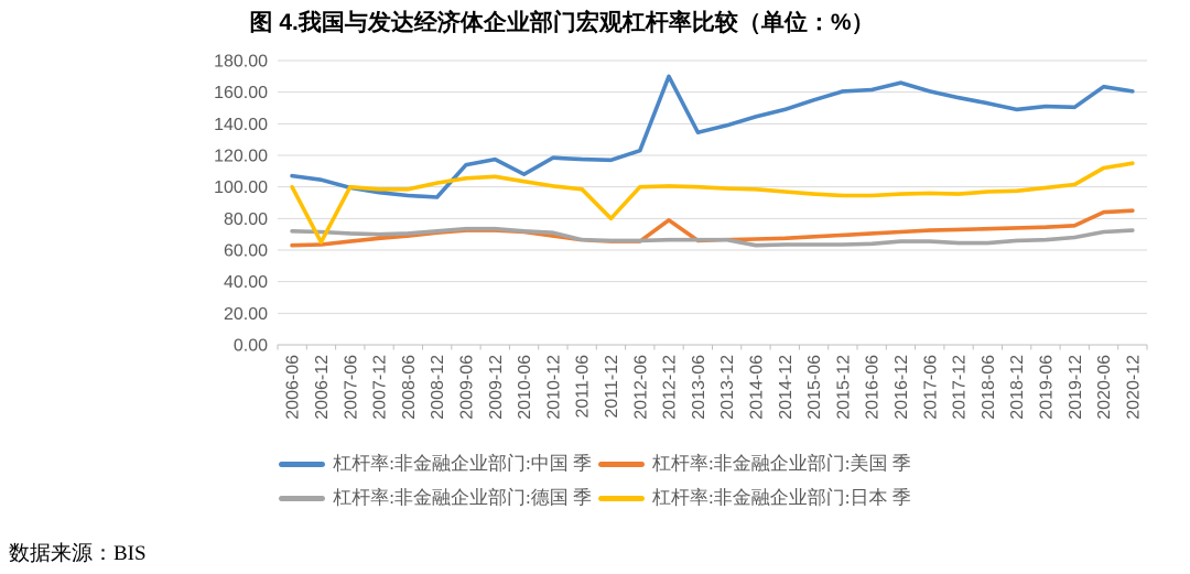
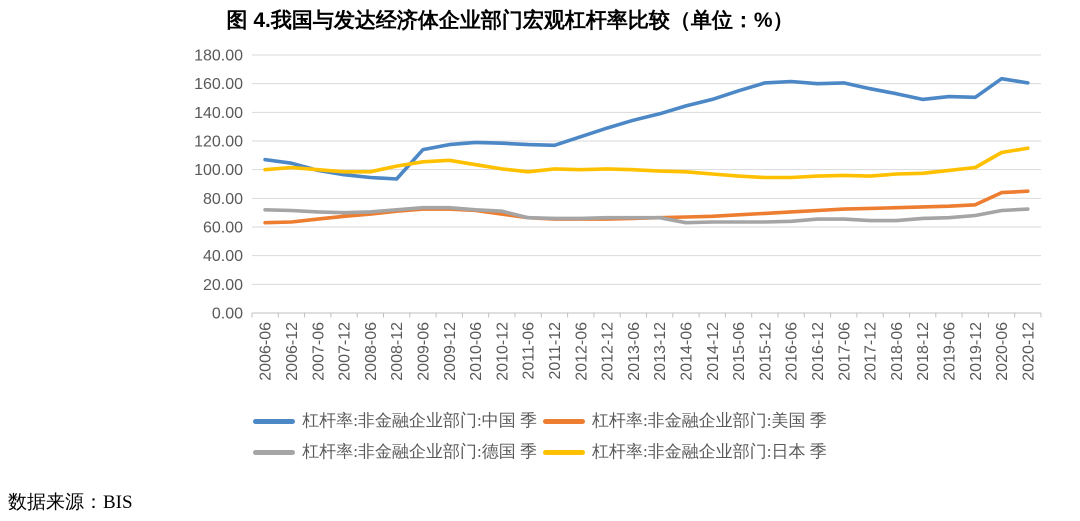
杠杆率:非金融企业部门:日本 季/2006-12: 65 -> 102
杠杆率:非金融企业部门:中国 季/2010-06: 108 -> 119
杠杆率:非金融企业部门:日本 季/2011-12: 80 -> 100
杠杆率:非金融企业部门:中国 季/2012-12: 170 -> 129
杠杆率:非金融企业部门:美国 季/2012-12: 79 -> 66
杠杆率:非金融企业部门:中国 季/2016-12: 166 -> 160
